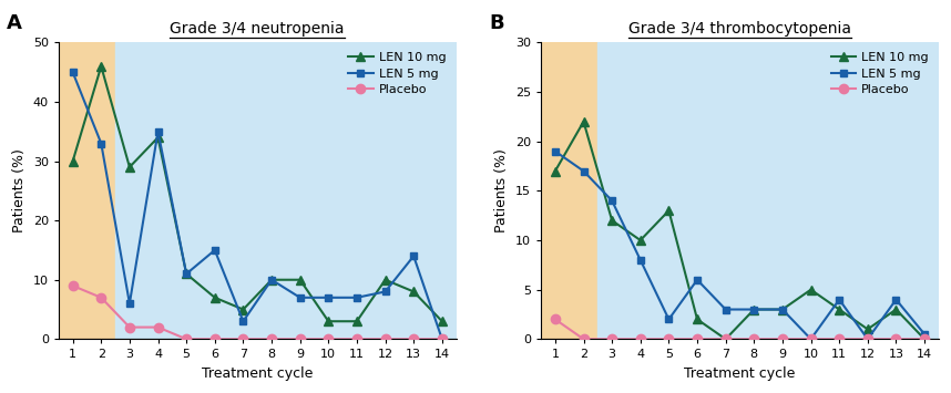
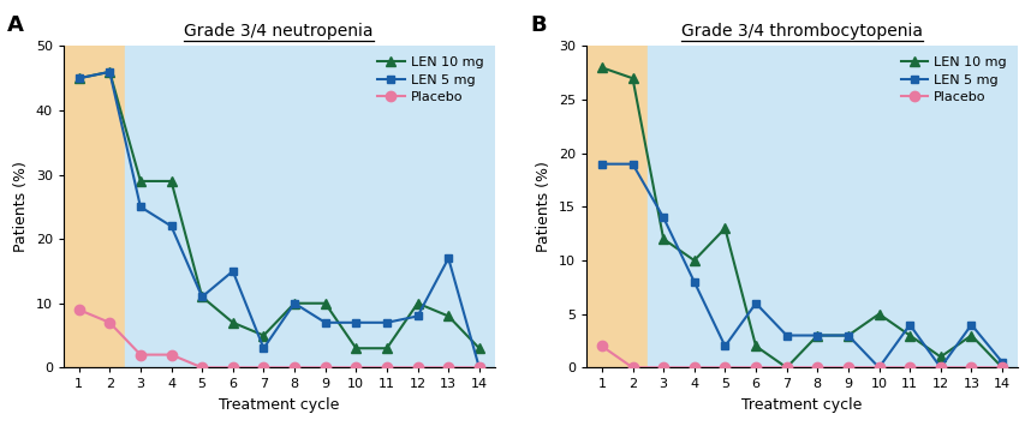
Grade 3/4 neutropenia/LEN 10 mg/1: 30 -> 45
Grade 3/4 neutropenia/LEN 5 mg/2: 33 -> 46
Grade 3/4 neutropenia/LEN 5 mg/3: 6 -> 25
Grade 3/4 neutropenia/LEN 10 mg/4: 34 -> 29
Grade 3/4 neutropenia/LEN 5 mg/4: 35 -> 22
Grade 3/4 neutropenia/LEN 5 mg/13: 14 -> 17
Grade 3/4 thrombocytopenia/LEN 10 mg/1: 17 -> 28
Grade 3/4 thrombocytopenia/LEN 10 mg/2: 22 -> 27
Grade 3/4 thrombocytopenia/LEN 5 mg/2: 17.0 -> 19.0
